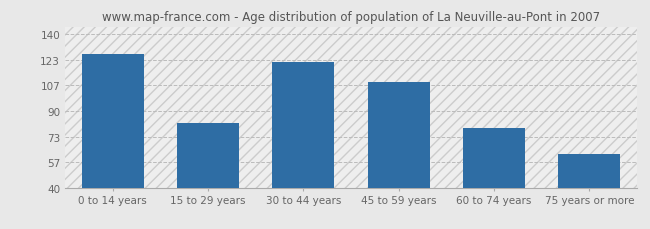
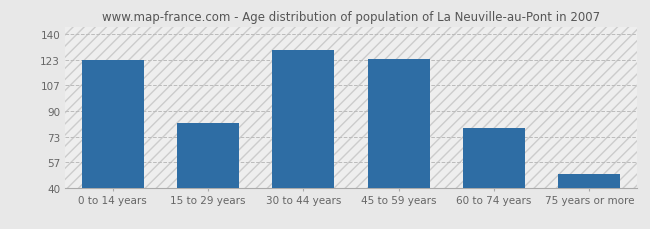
0 to 14 years: 127 -> 123
30 to 44 years: 122 -> 130
45 to 59 years: 109 -> 124
75 years or more: 62 -> 49
